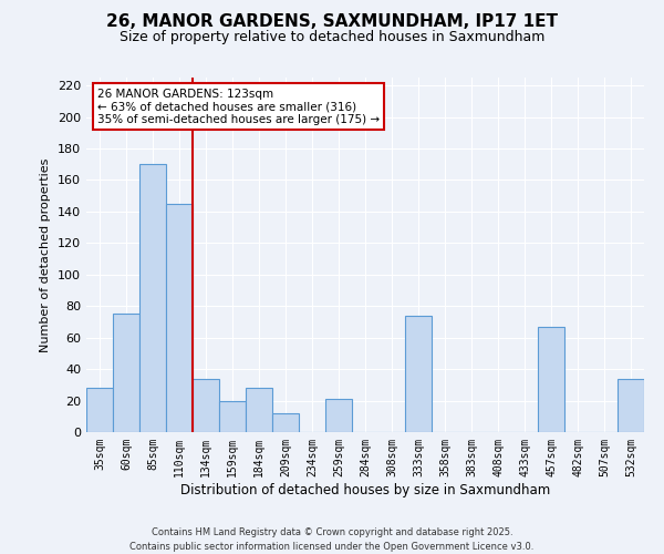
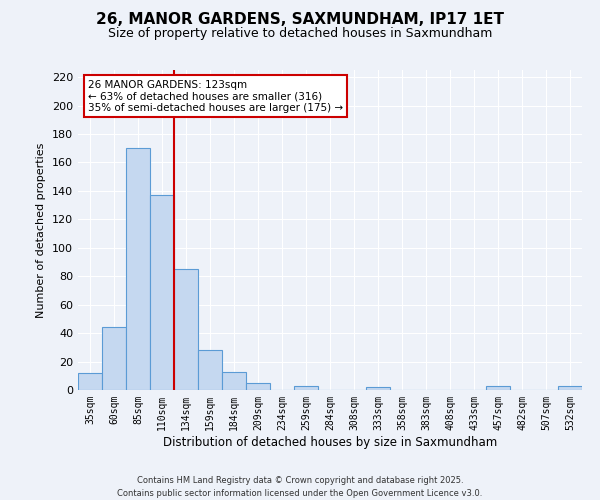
35sqm: 28 -> 12
60sqm: 75 -> 44
110sqm: 145 -> 137
134sqm: 34 -> 85
159sqm: 20 -> 28
184sqm: 28 -> 13
209sqm: 12 -> 5
259sqm: 21 -> 3
333sqm: 74 -> 2
457sqm: 67 -> 3
532sqm: 34 -> 3
